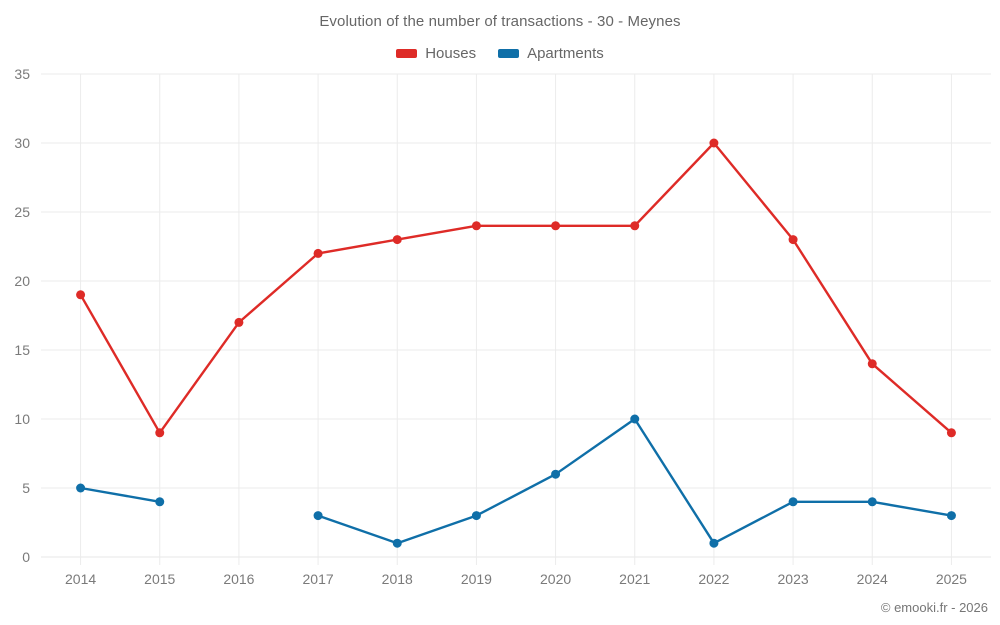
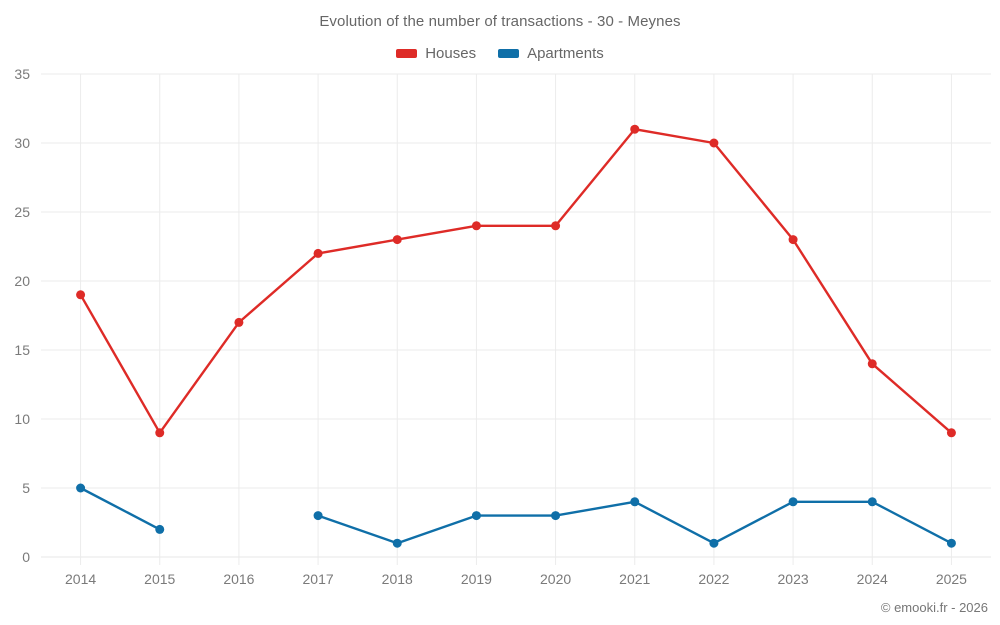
Apartments/2015: 4 -> 2
Apartments/2020: 6 -> 3
Houses/2021: 24 -> 31
Apartments/2021: 10 -> 4
Apartments/2025: 3 -> 1
